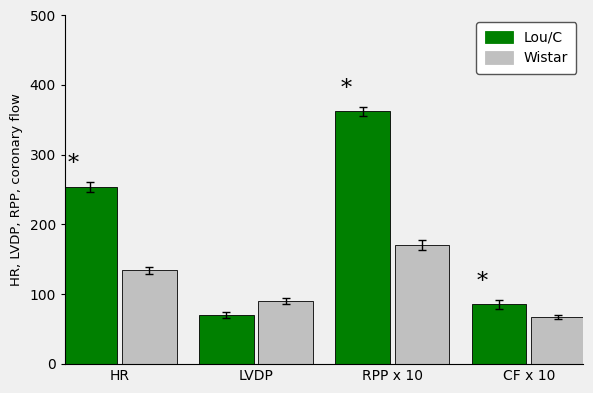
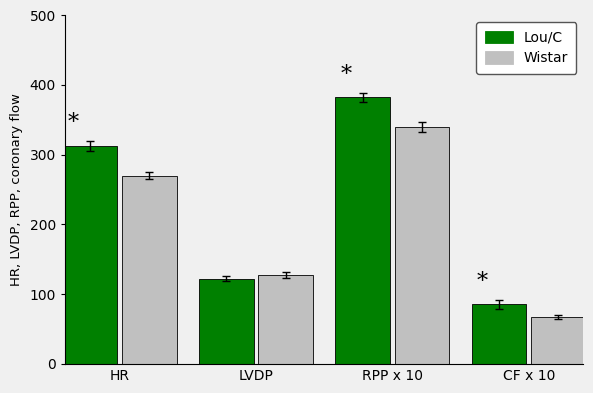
Lou/C/HR: 254 -> 312
Wistar/HR: 134 -> 270
Lou/C/LVDP: 70 -> 122
Wistar/LVDP: 90 -> 127
Lou/C/RPP x 10: 362 -> 382
Wistar/RPP x 10: 170 -> 340
